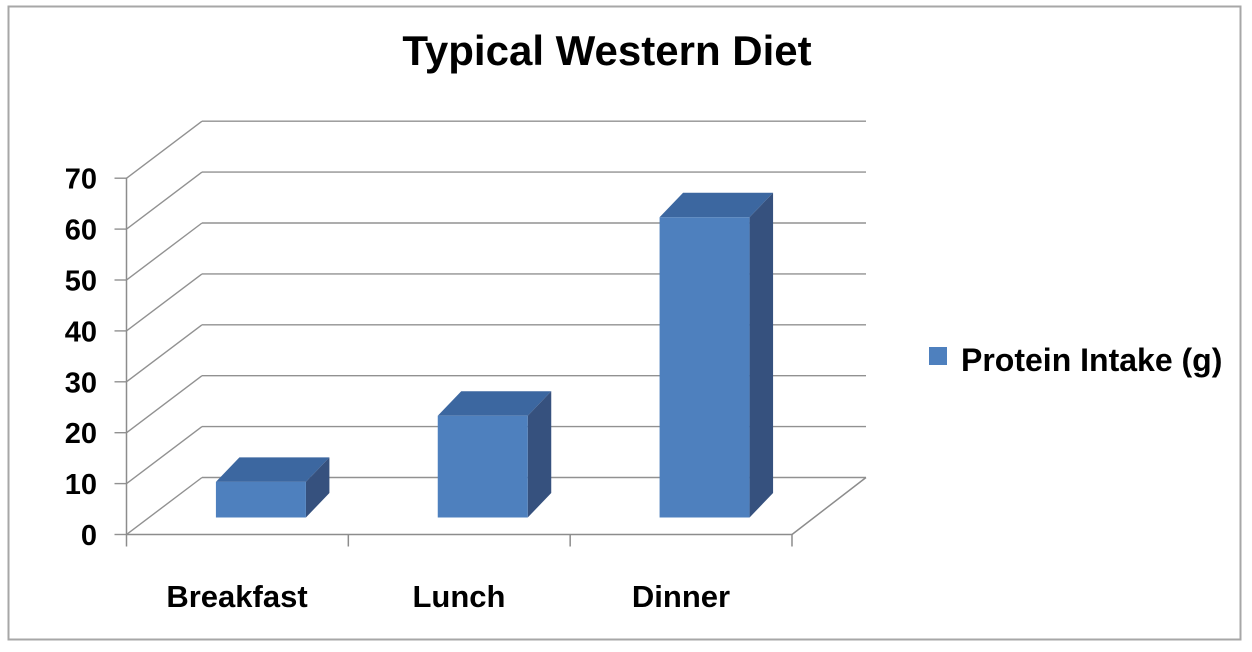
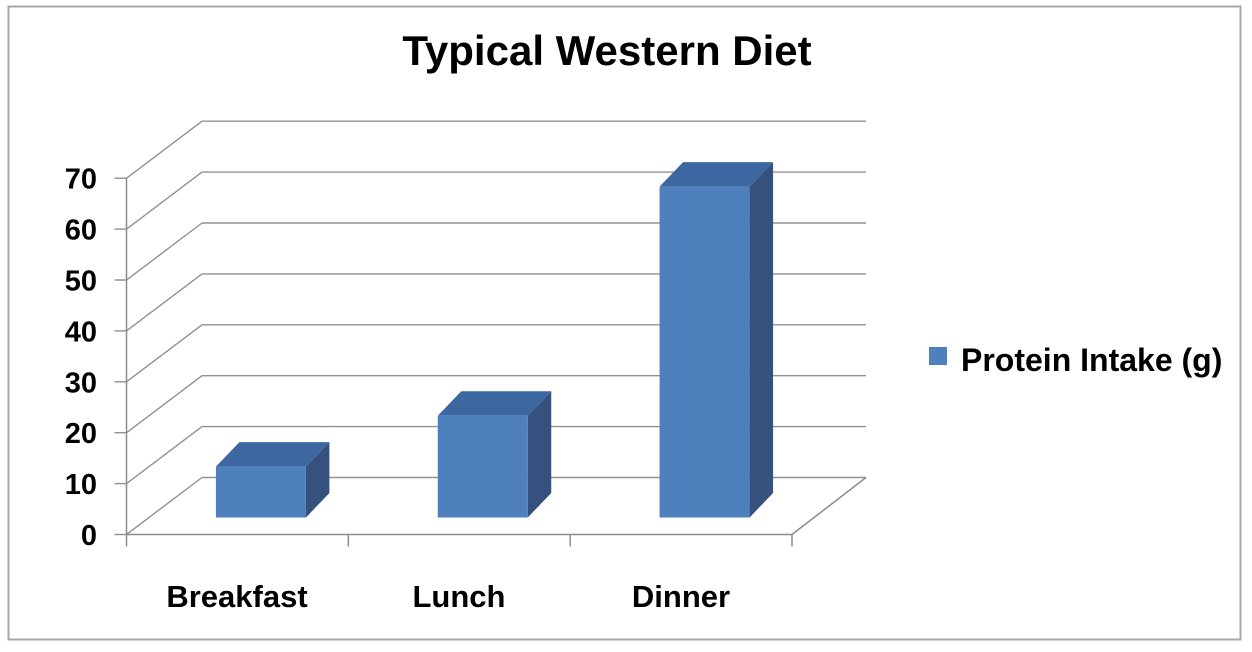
Breakfast: 7 -> 10
Dinner: 59 -> 65
